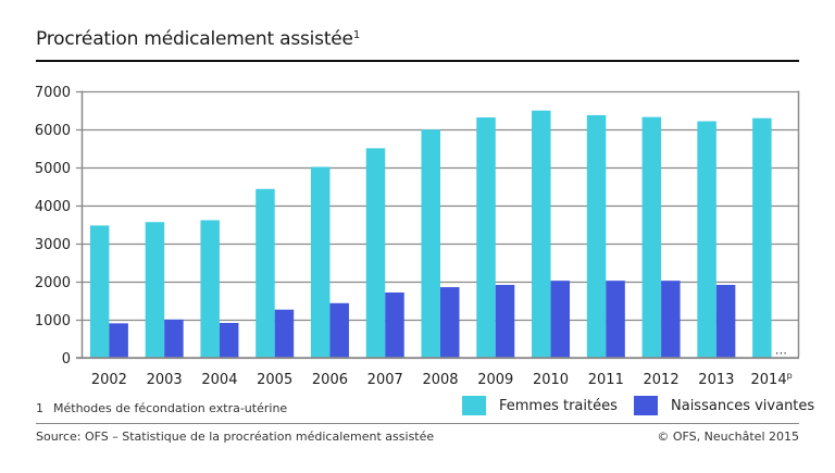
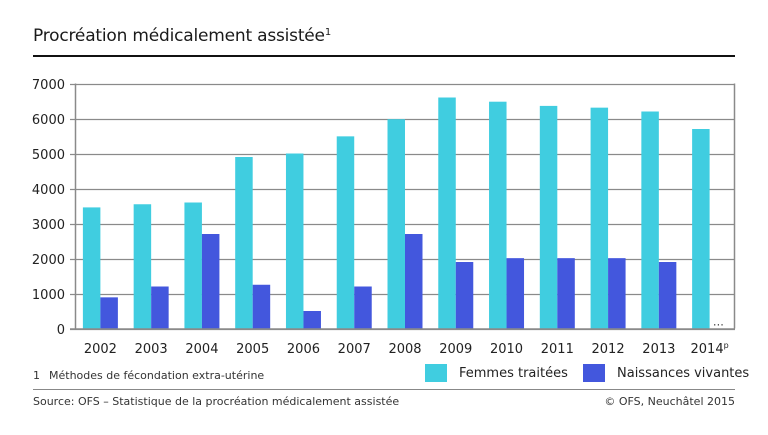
Naissances vivantes/2003: 1000 -> 1200
Naissances vivantes/2004: 900 -> 2700
Femmes traitées/2005: 4400 -> 4900
Naissances vivantes/2006: 1400 -> 500
Naissances vivantes/2007: 1700 -> 1200
Naissances vivantes/2008: 1800 -> 2700
Femmes traitées/2009: 6300 -> 6600
Femmes traitées/2014: 6300 -> 5700
